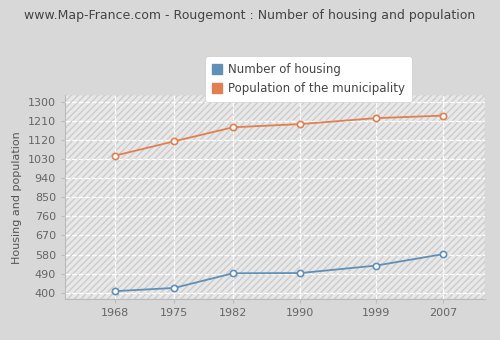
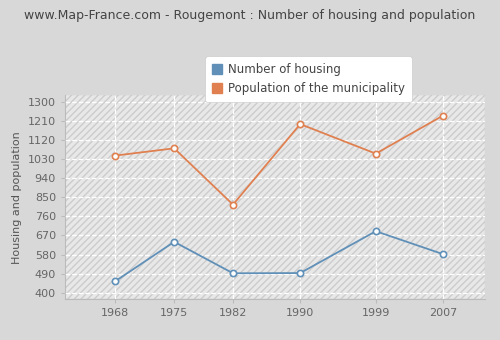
Number of housing/1968: 408 -> 455
Number of housing/1975: 423 -> 640
Population of the municipality/1975: 1113 -> 1080
Population of the municipality/1982: 1179 -> 815
Number of housing/1999: 528 -> 690
Population of the municipality/1999: 1222 -> 1055
